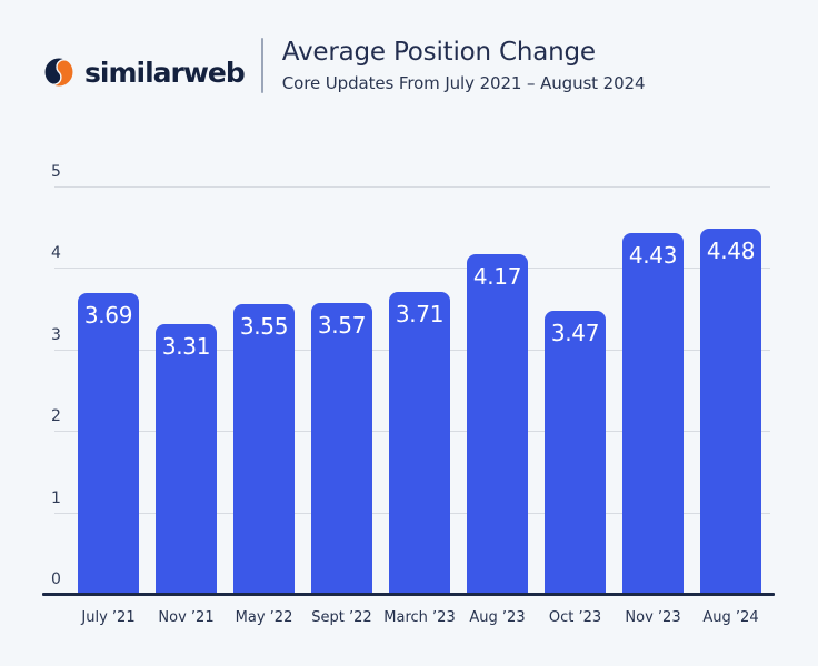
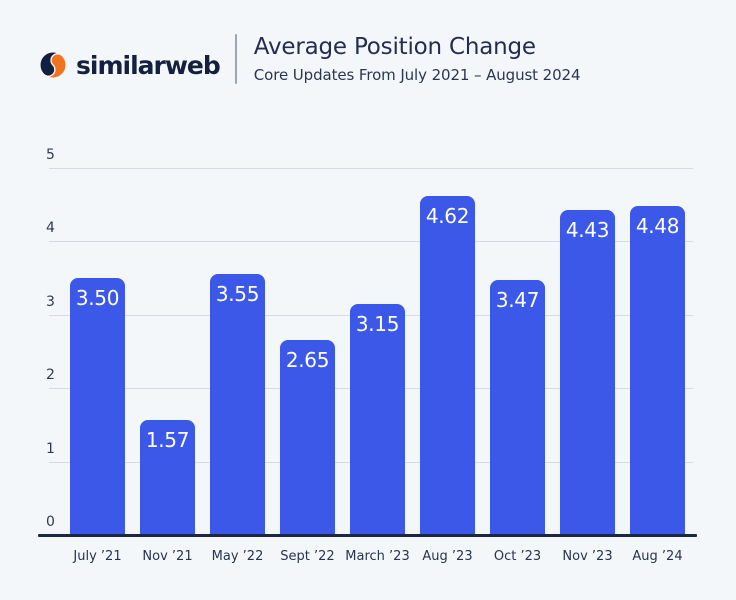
July ’21: 3.69 -> 3.50
Nov ’21: 3.31 -> 1.57
Sept ’22: 3.57 -> 2.65
March ’23: 3.71 -> 3.15
Aug ’23: 4.17 -> 4.62
